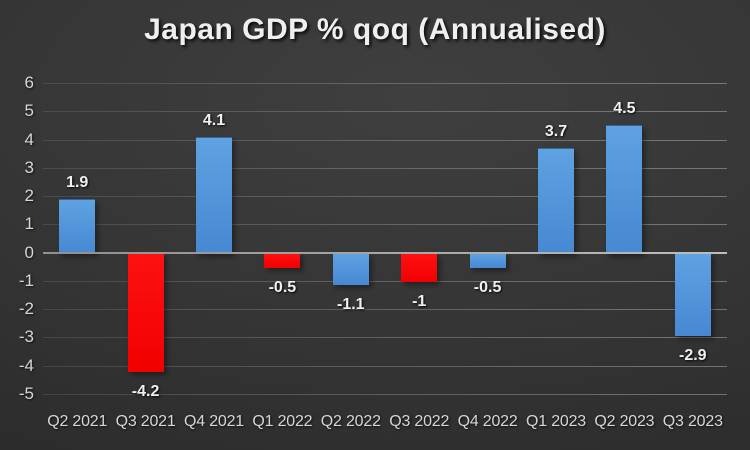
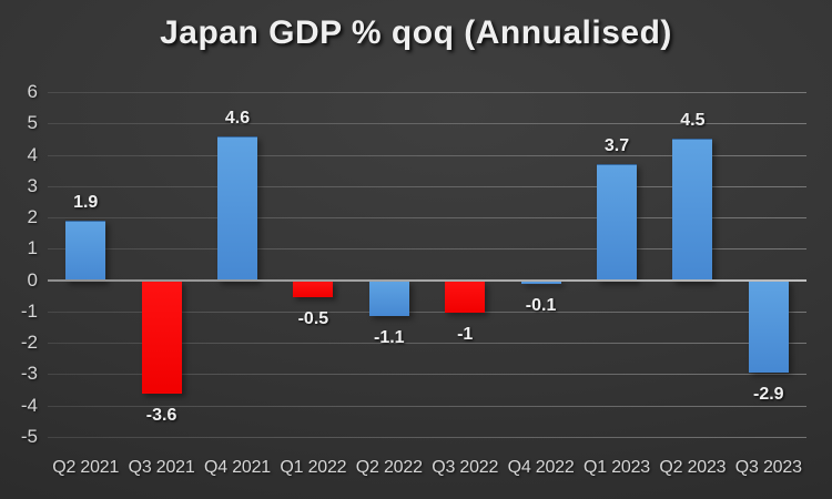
Q3 2021: -4.2 -> -3.6
Q4 2021: 4.1 -> 4.6
Q4 2022: -0.5 -> -0.1
